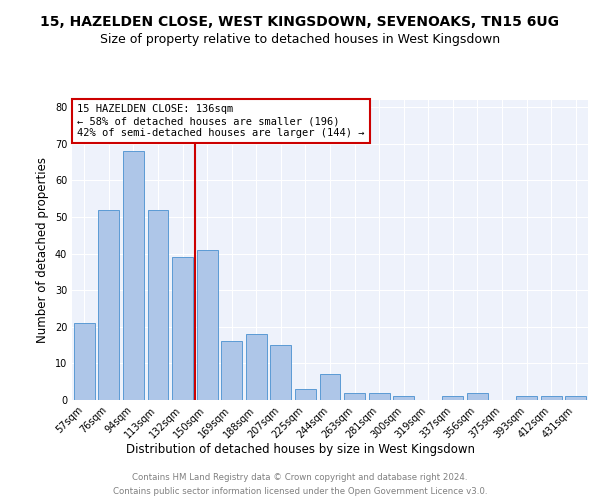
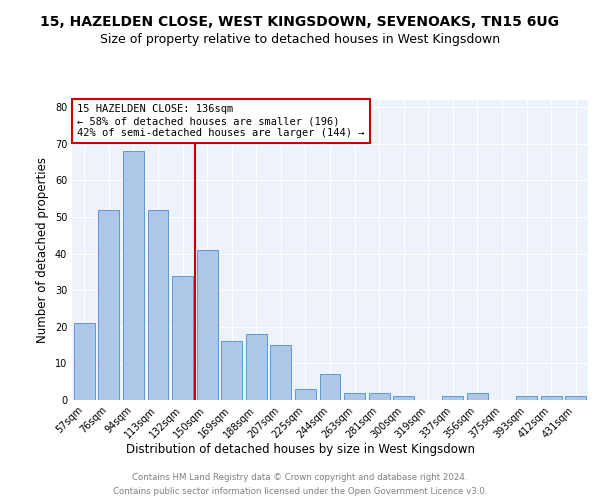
132sqm: 39 -> 34
